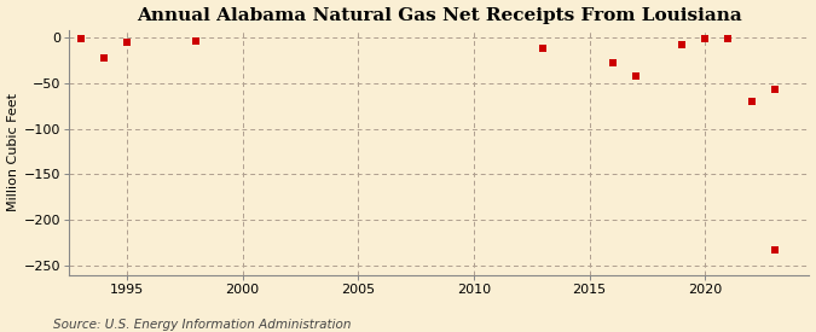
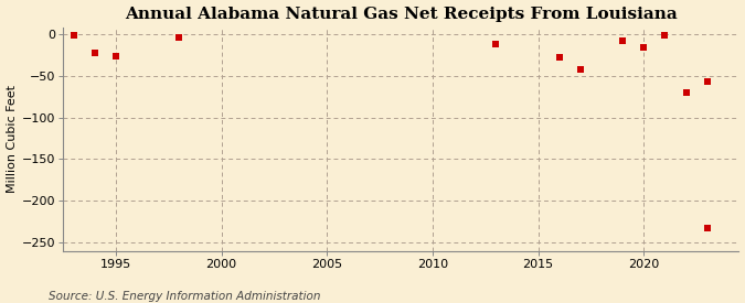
1995: -5 -> -26
2020: -1 -> -16
